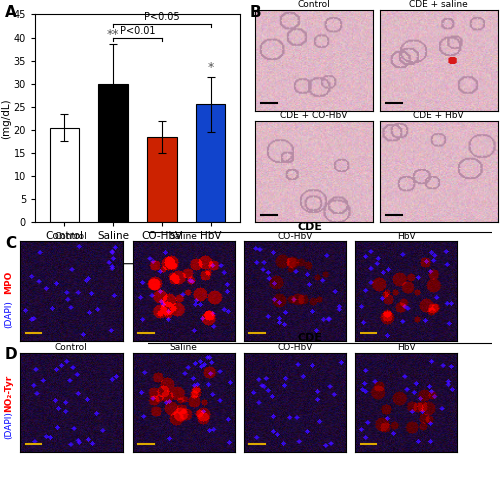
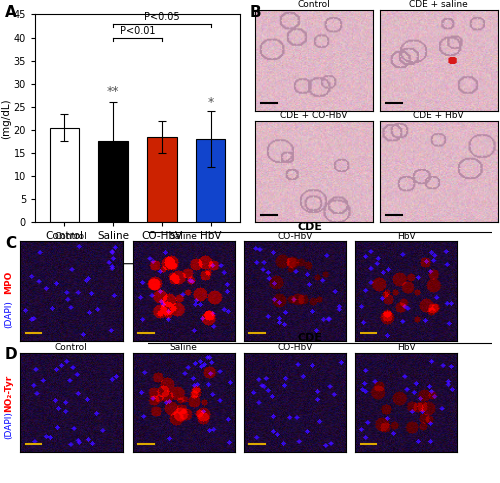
Saline: 30.0 -> 17.5
HbV: 25.5 -> 18.0
